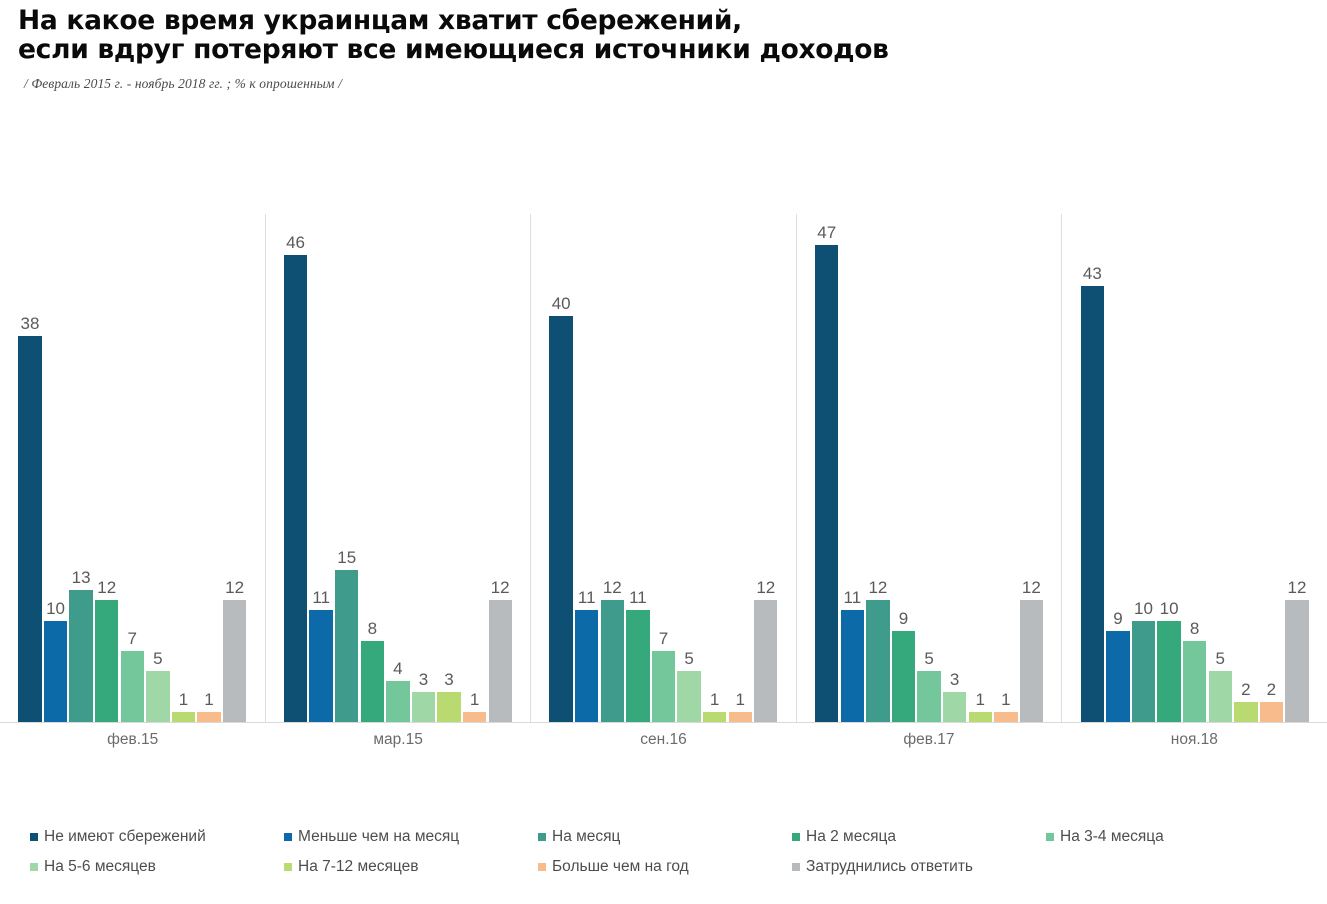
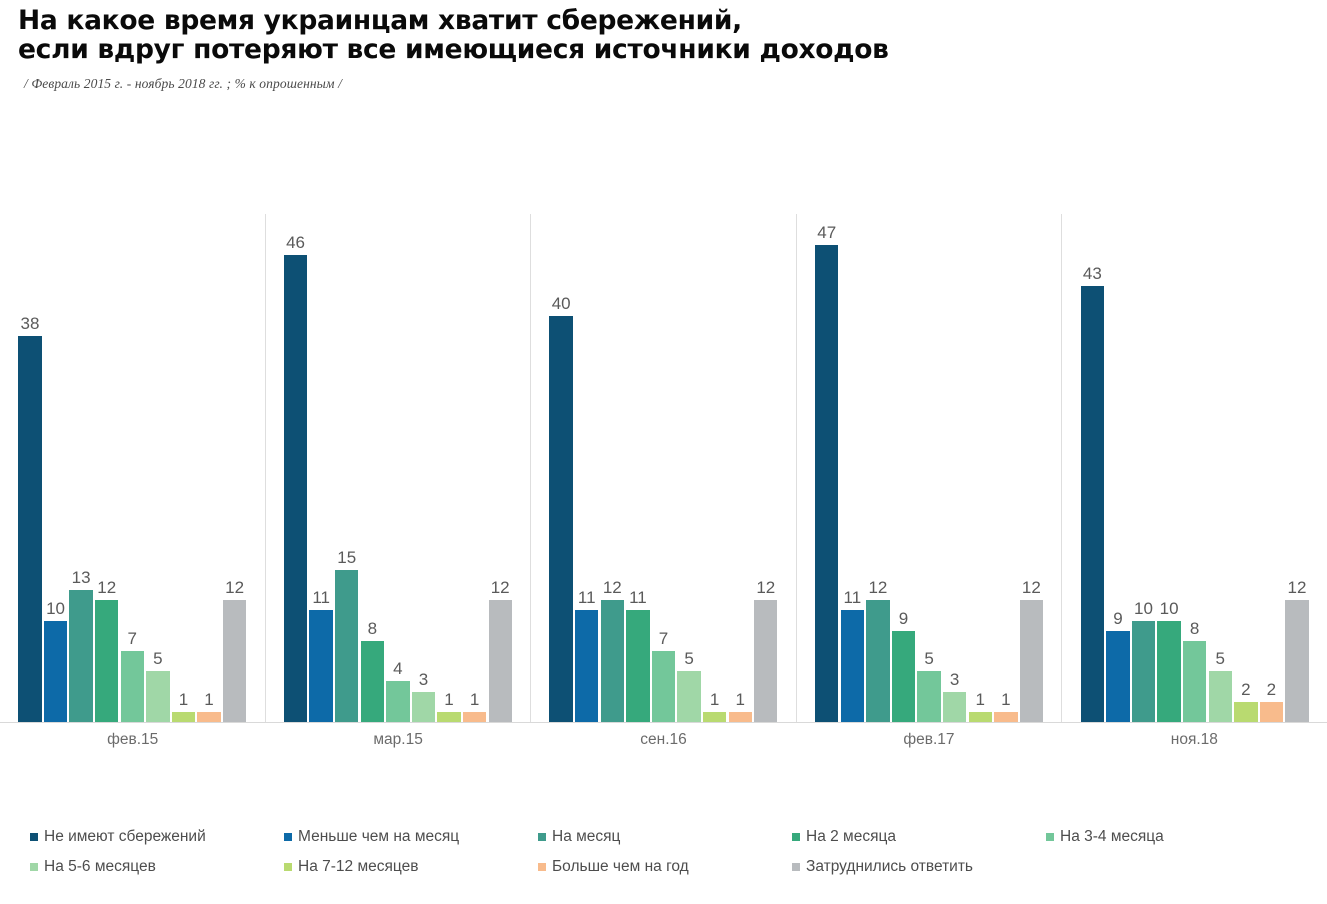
На 7-12 месяцев/мар.15: 3 -> 1
